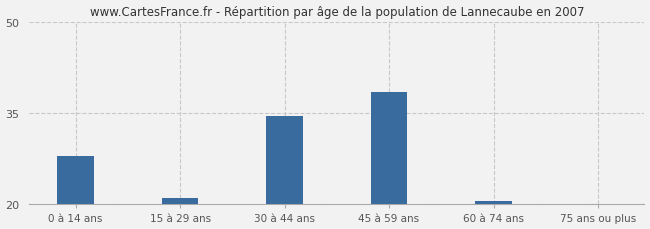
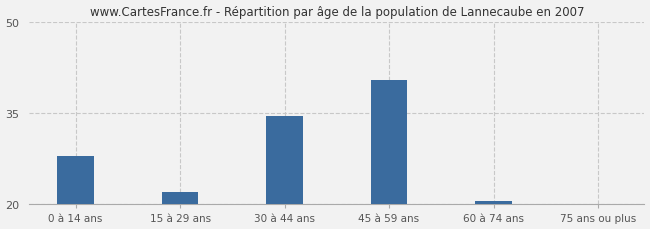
15 à 29 ans: 21.0 -> 22.0
45 à 59 ans: 38.5 -> 40.4
